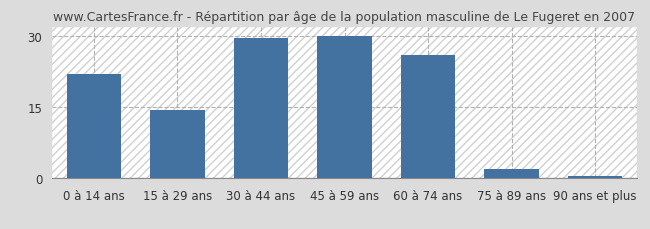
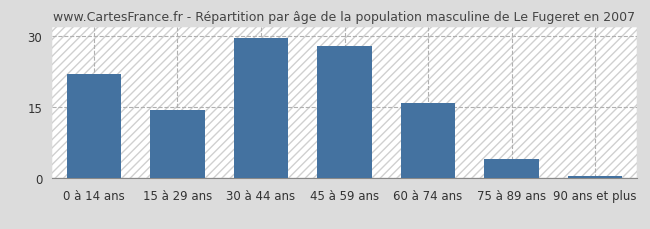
45 à 59 ans: 30.0 -> 28.0
60 à 74 ans: 26.0 -> 16.0
75 à 89 ans: 2.0 -> 4.0
